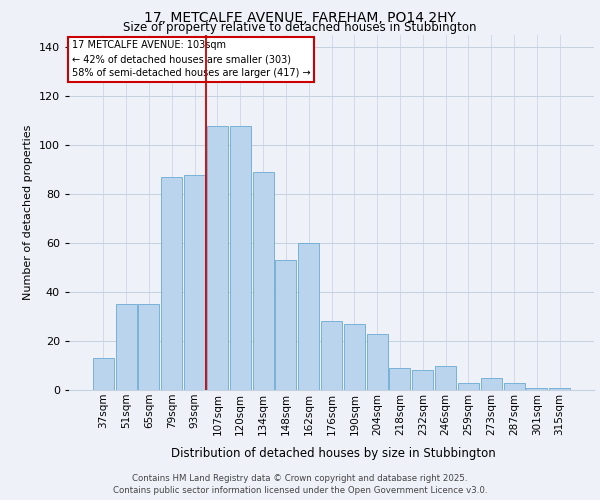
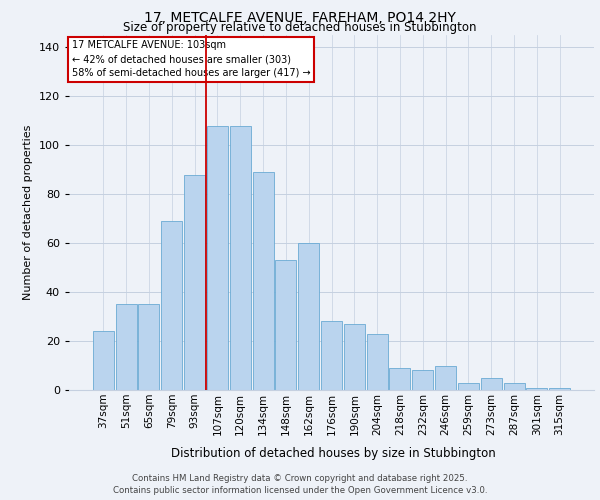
37sqm: 13 -> 24
79sqm: 87 -> 69
